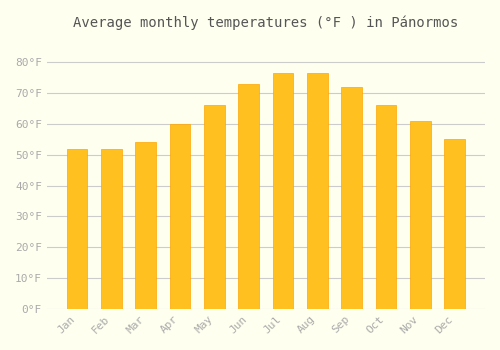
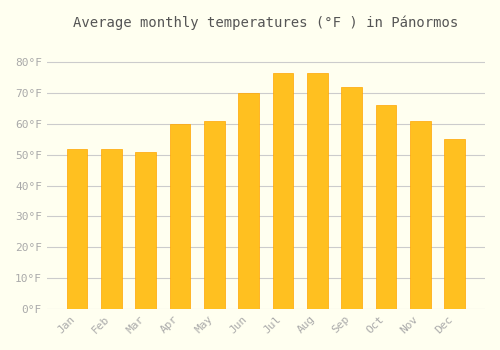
Mar: 54.0°F -> 51.0°F
May: 66.0°F -> 61.0°F
Jun: 73.0°F -> 70.0°F
